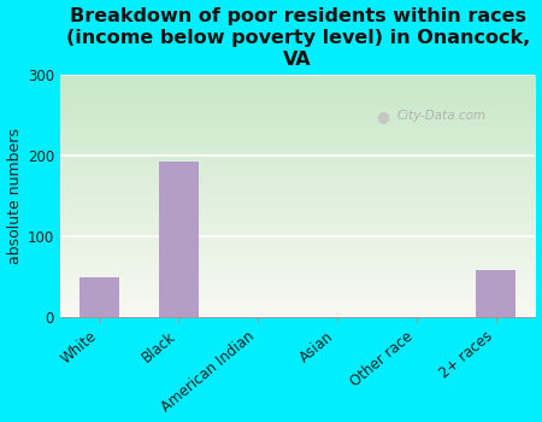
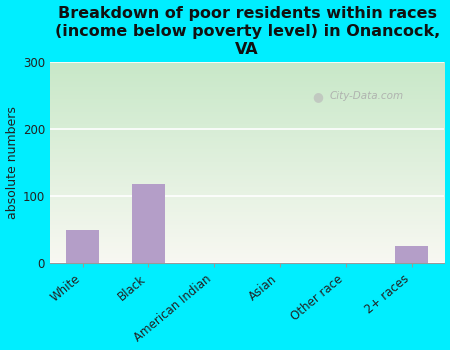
Black: 192 -> 118
2+ races: 58 -> 26
